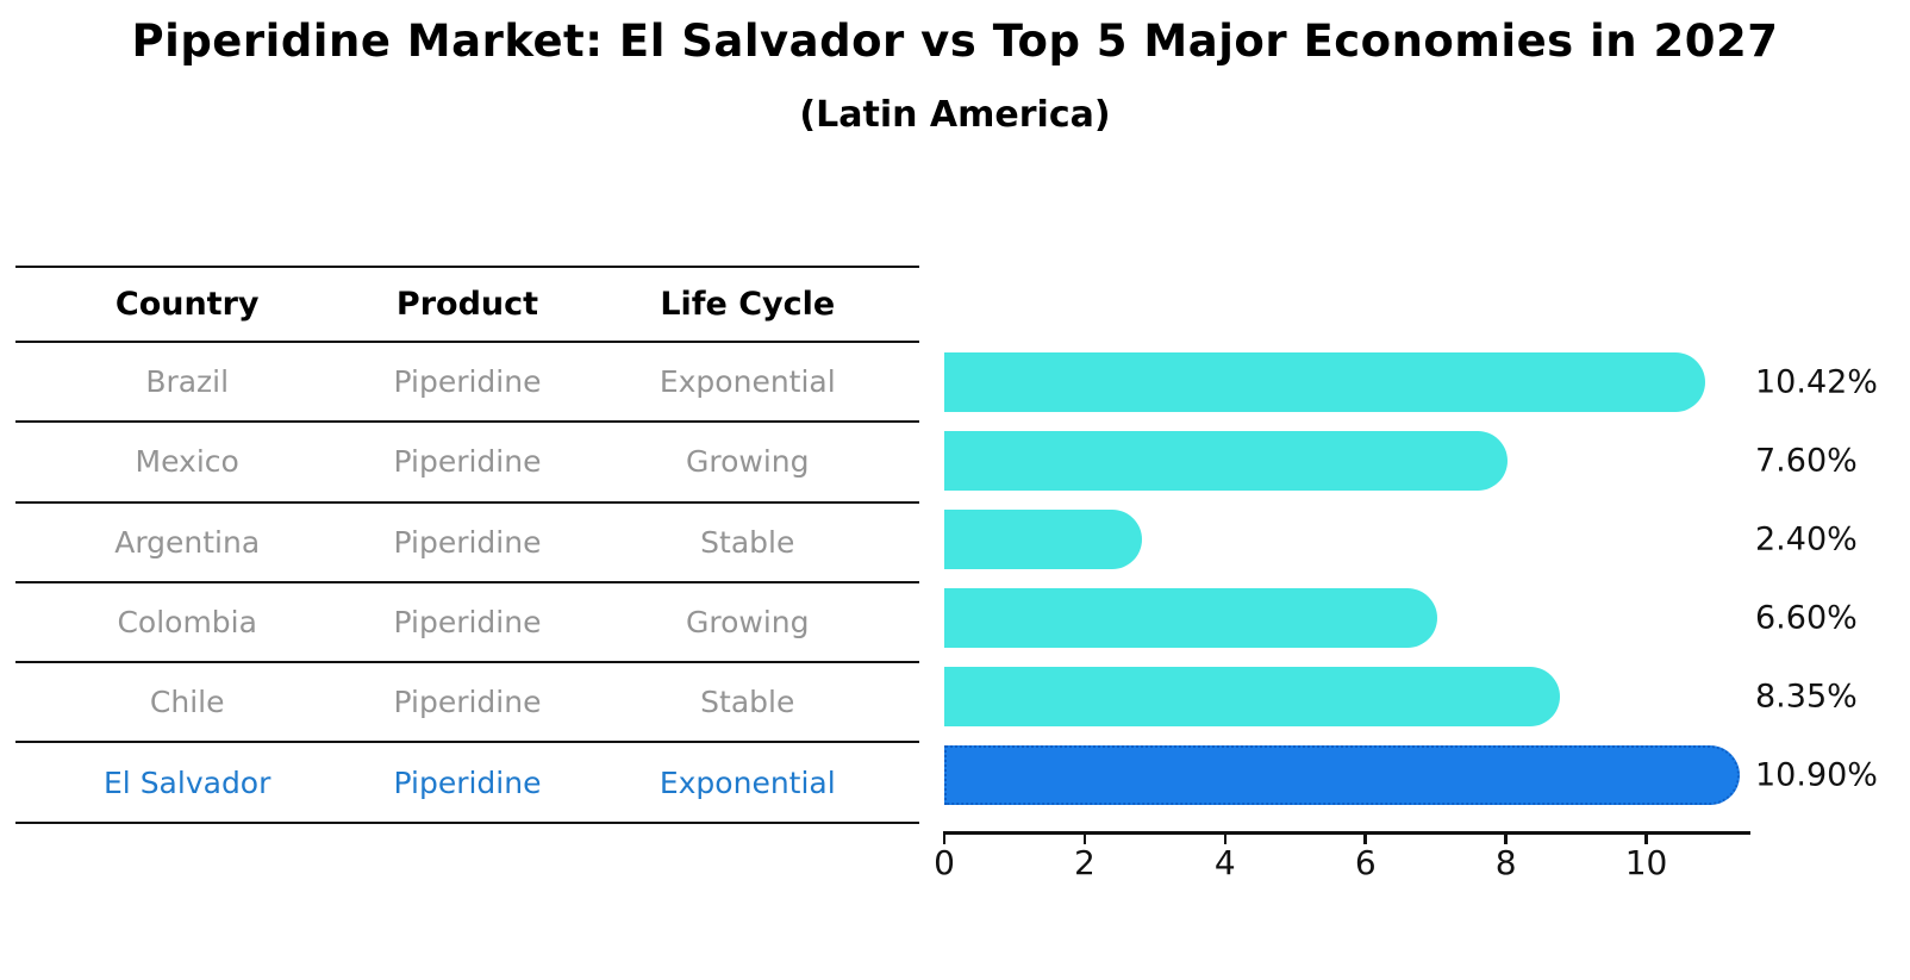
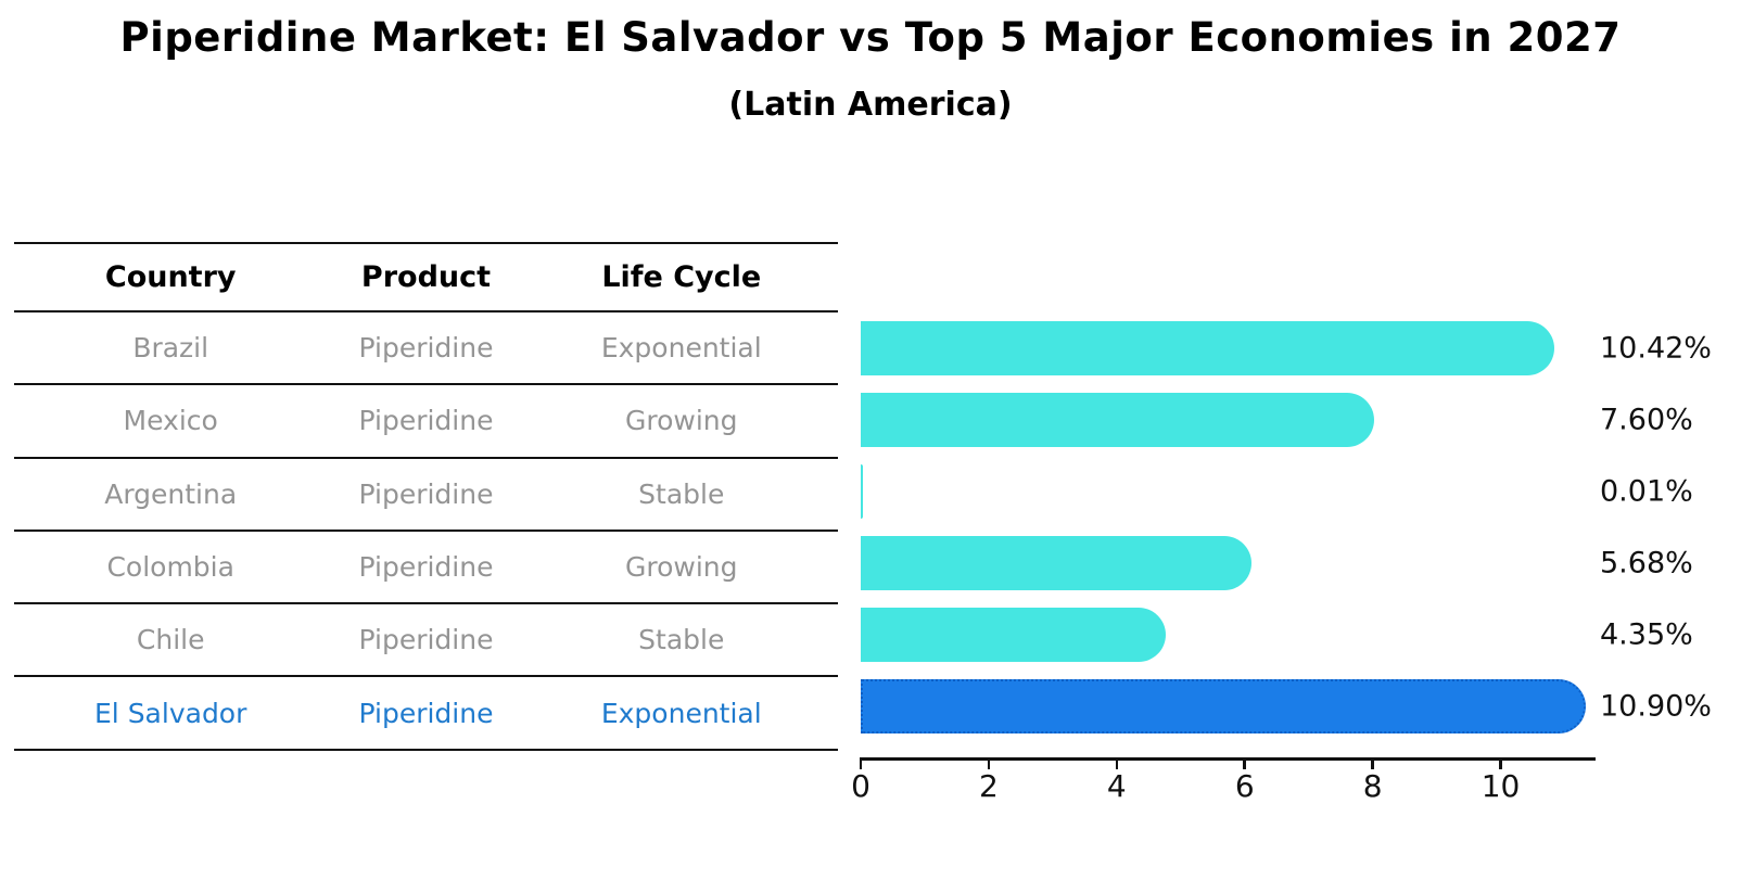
Argentina: 2.40% -> 0.01%
Colombia: 6.60% -> 5.68%
Chile: 8.35% -> 4.35%
